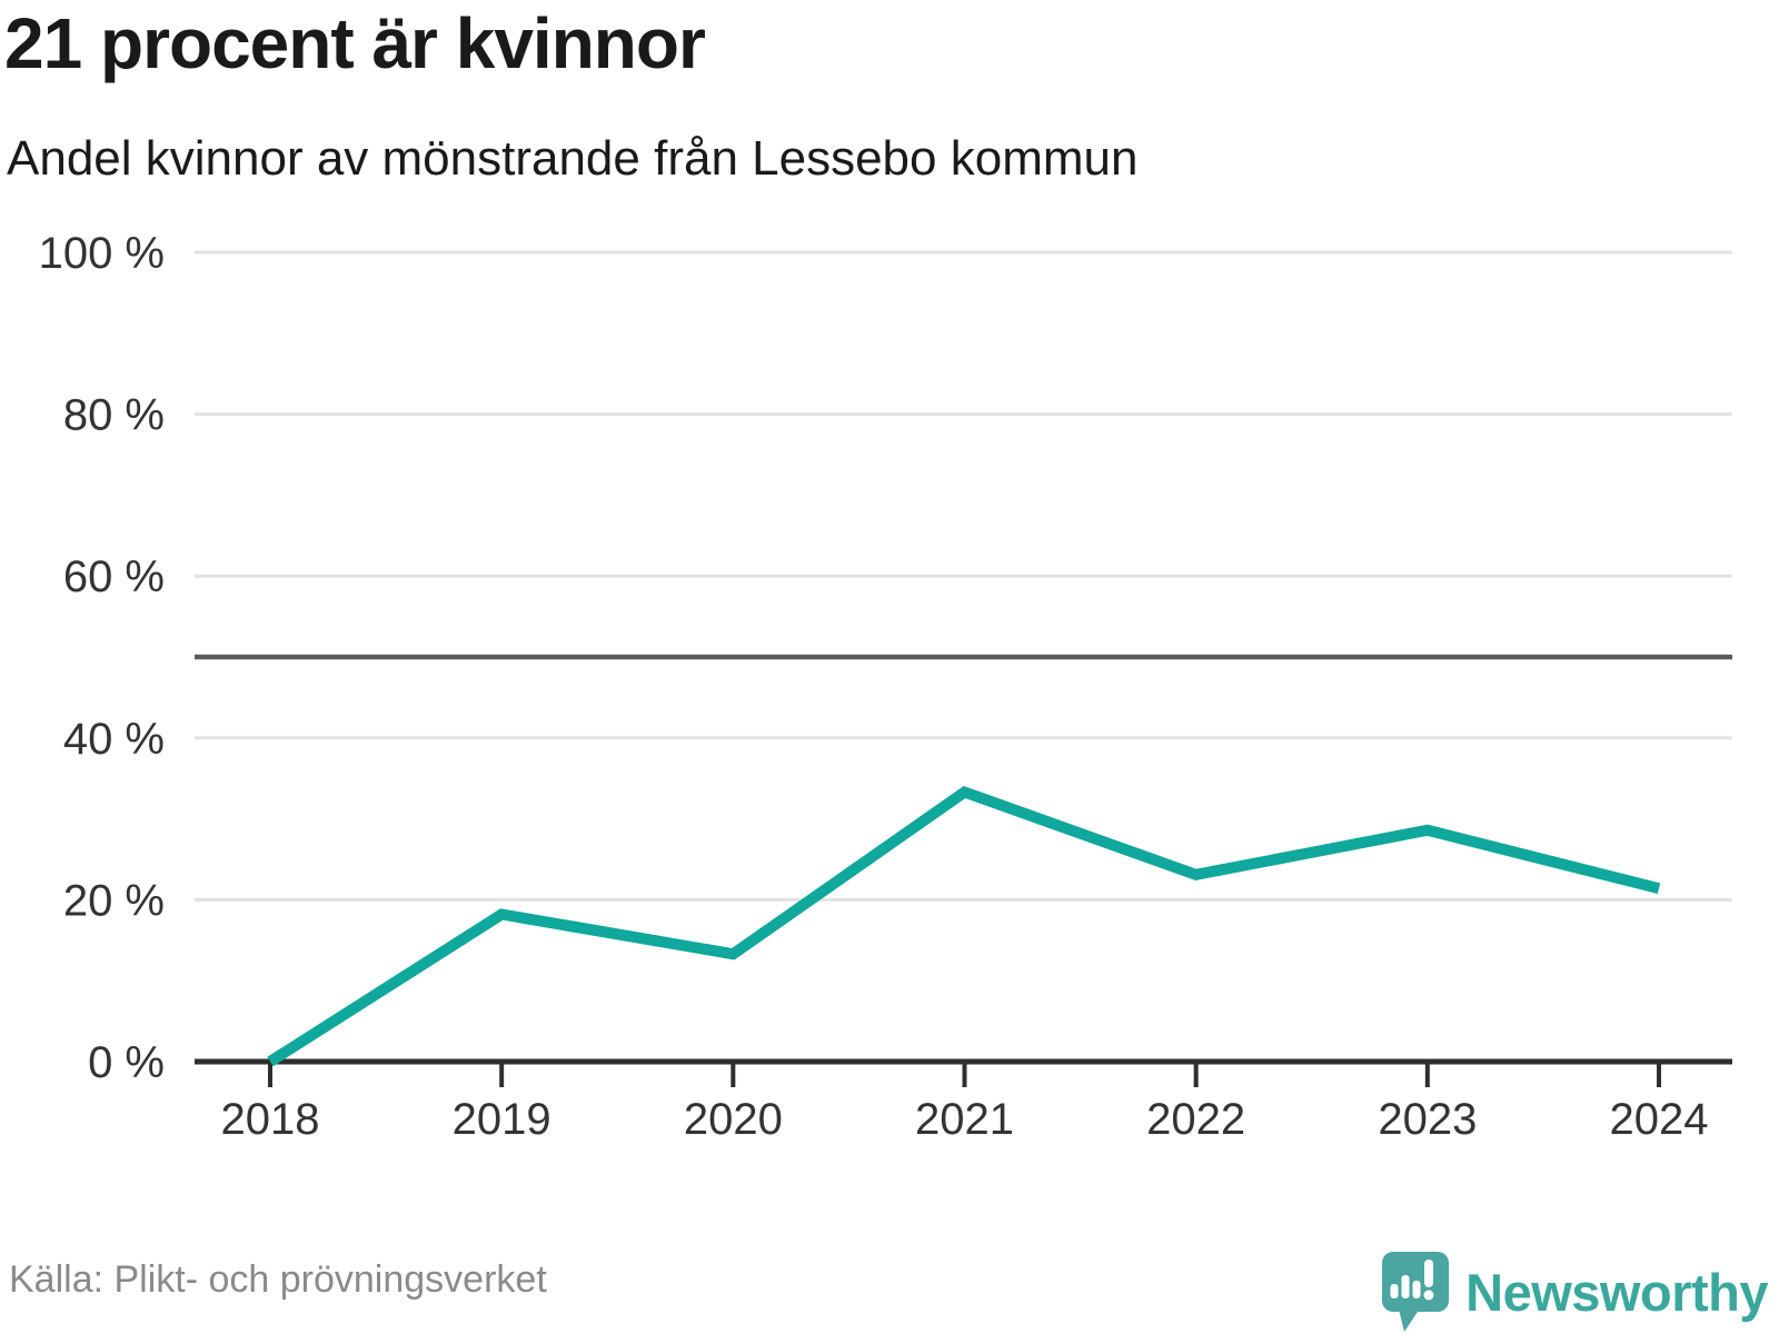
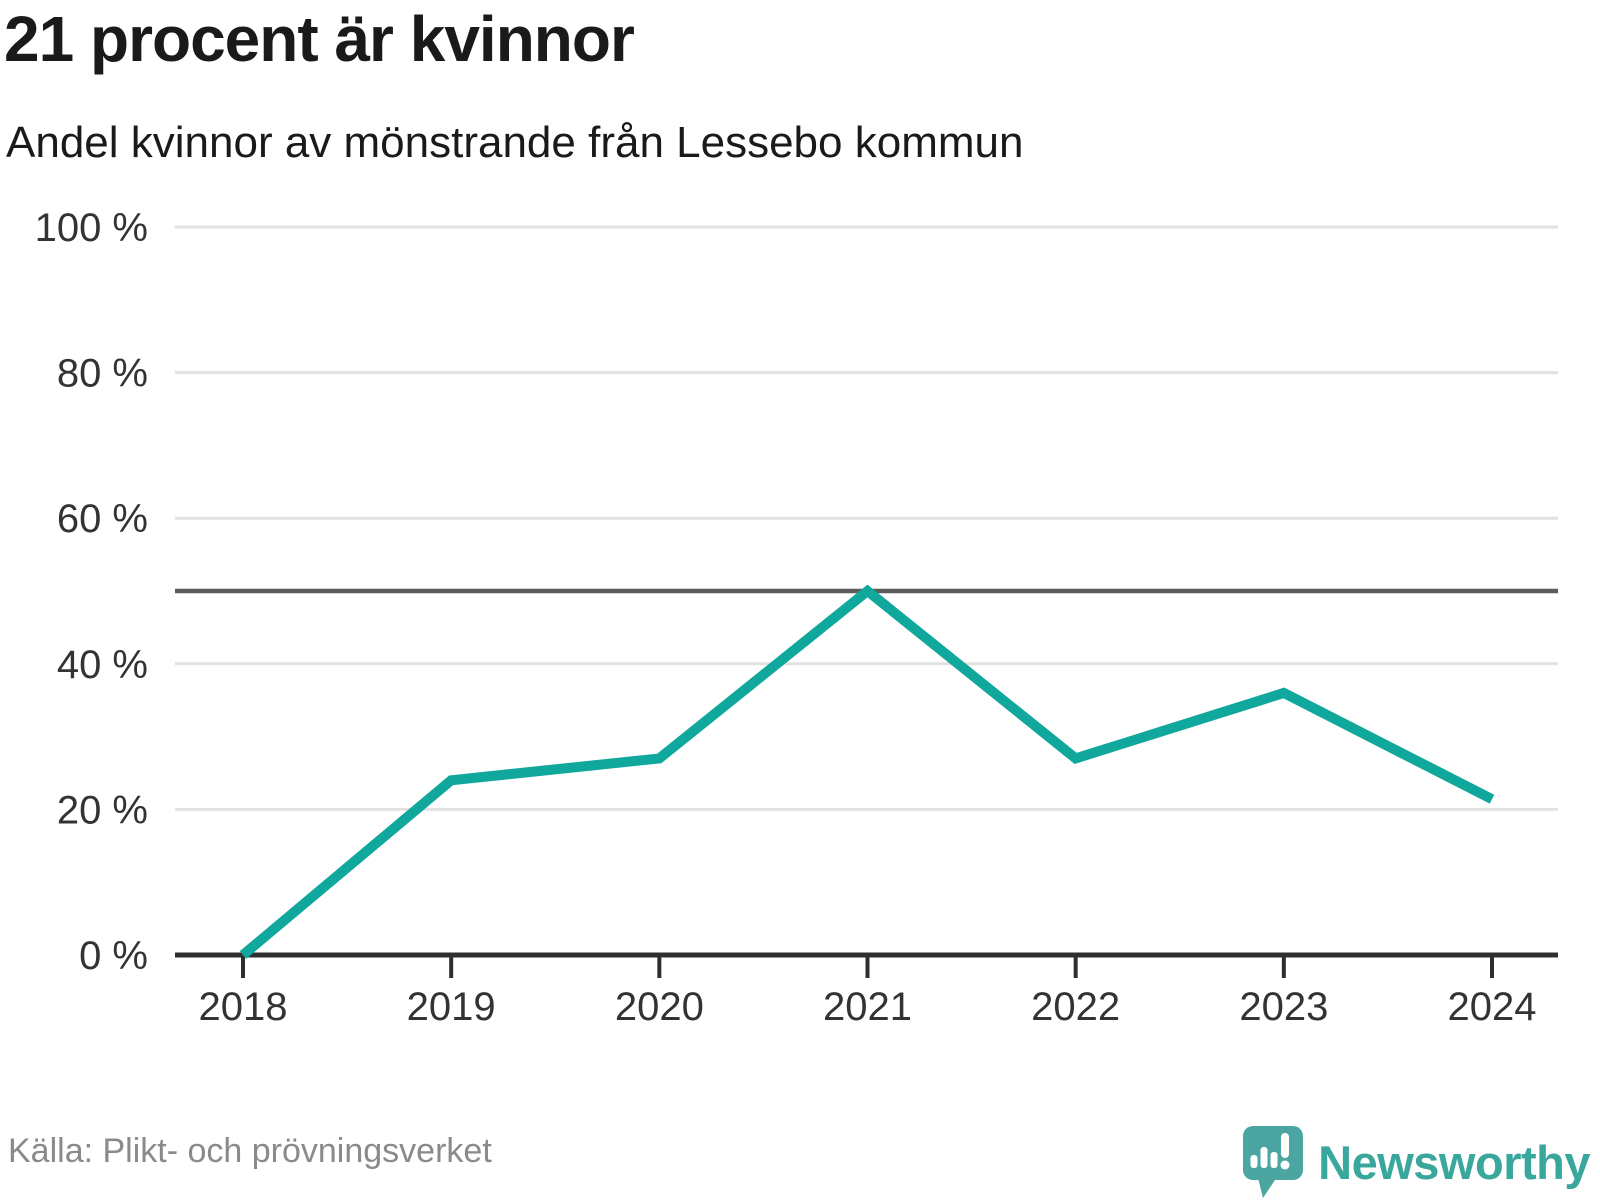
2019: 18% -> 24%
2020: 13% -> 27%
2021: 33% -> 50%
2022: 23% -> 27%
2023: 29% -> 36%
